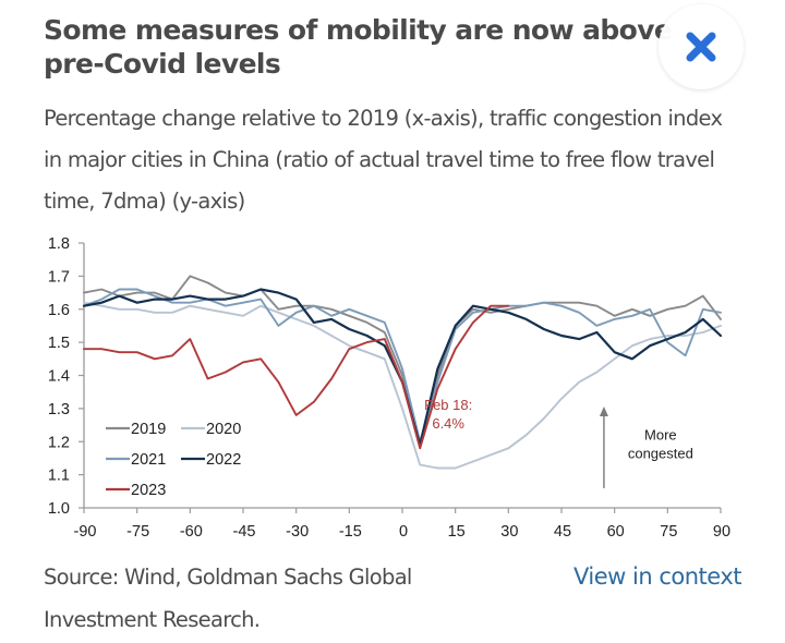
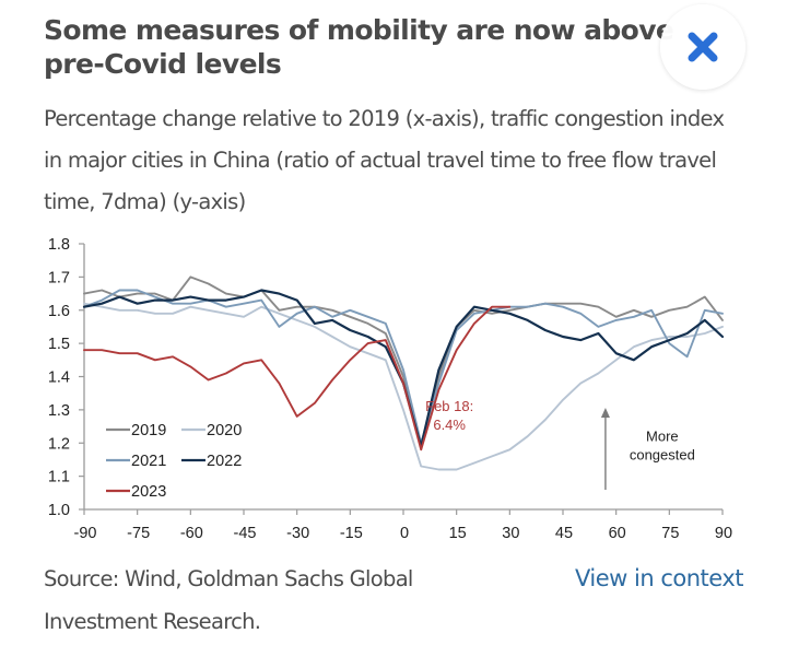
2023/-60: 1.51 -> 1.43
2023/-15: 1.48 -> 1.45
